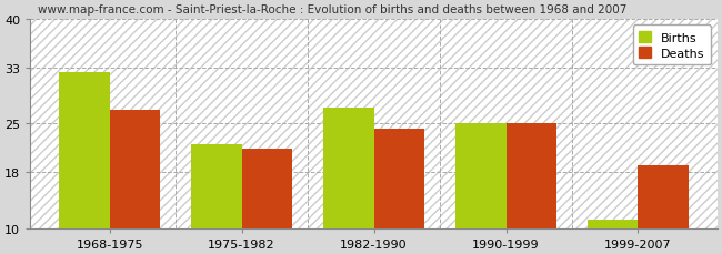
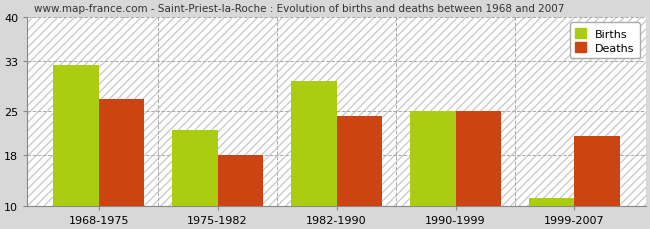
Deaths/1975-1982: 21.4 -> 18.0
Births/1982-1990: 27.2 -> 29.8
Deaths/1999-2007: 19.0 -> 21.0
